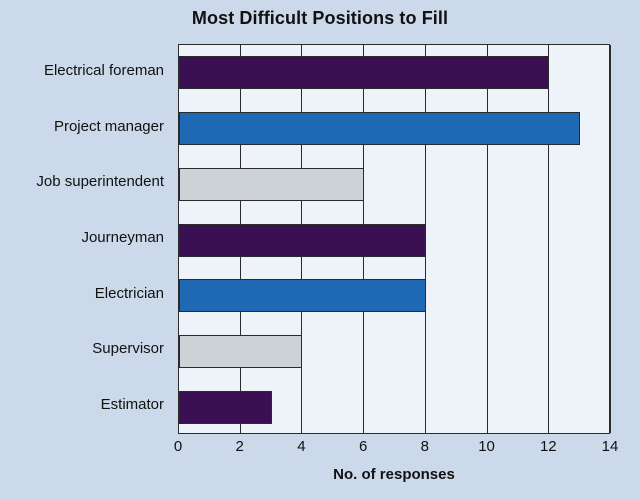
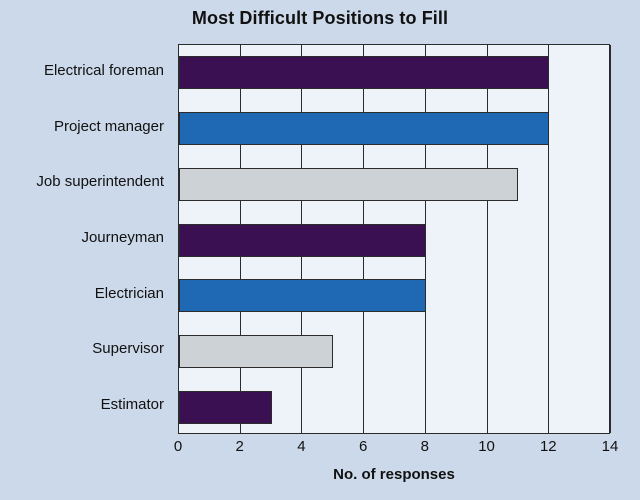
Project manager: 13 -> 12
Job superintendent: 6 -> 11
Supervisor: 4 -> 5
